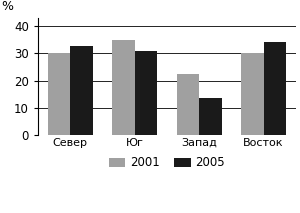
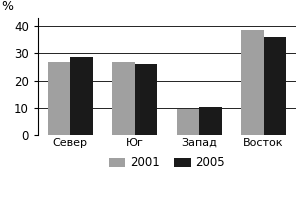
2001/Север: 30.0 -> 27.0
2005/Север: 32.5 -> 28.5
2001/Юг: 35.0 -> 27.0
2005/Юг: 31.0 -> 26.0
2001/Запад: 22.5 -> 9.5
2005/Запад: 13.5 -> 10.5
2001/Восток: 30.0 -> 38.5
2005/Восток: 34.0 -> 36.0
